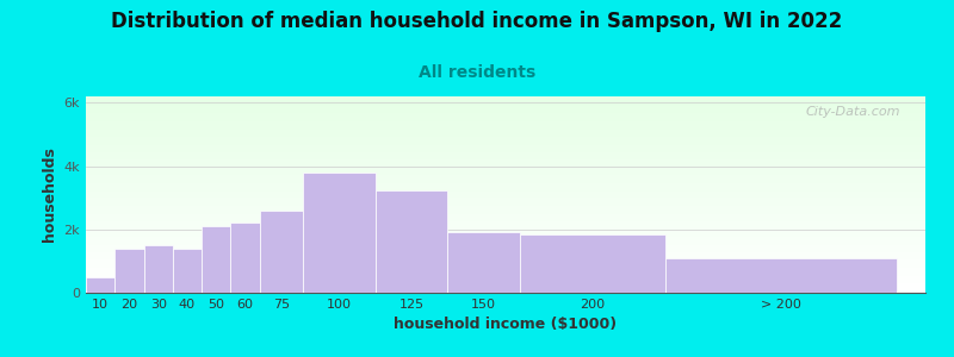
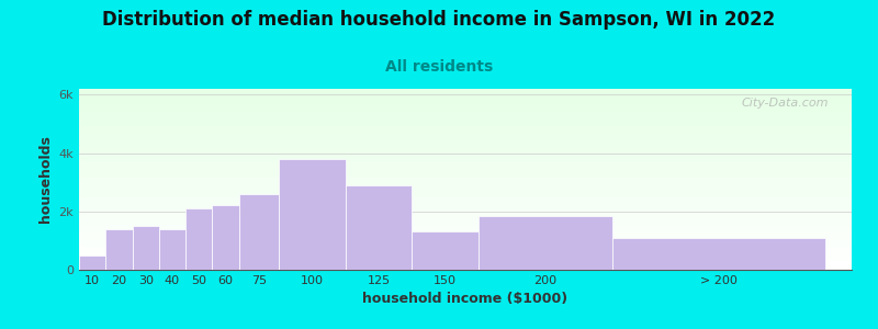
125: 3.25k -> 2.90k
150: 1.90k -> 1.30k
